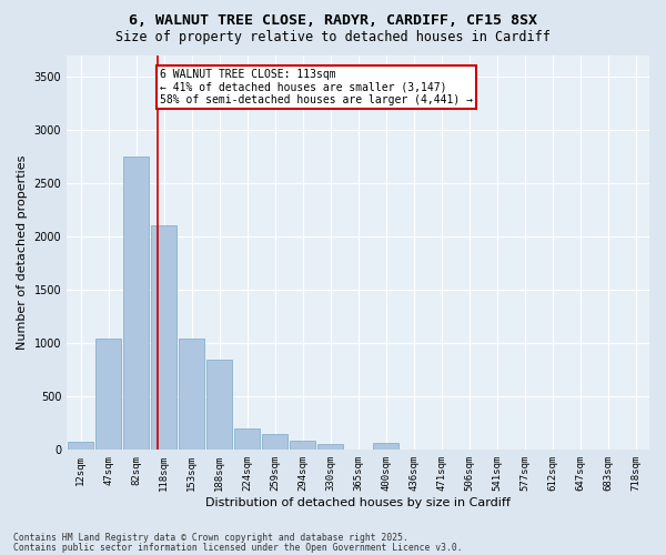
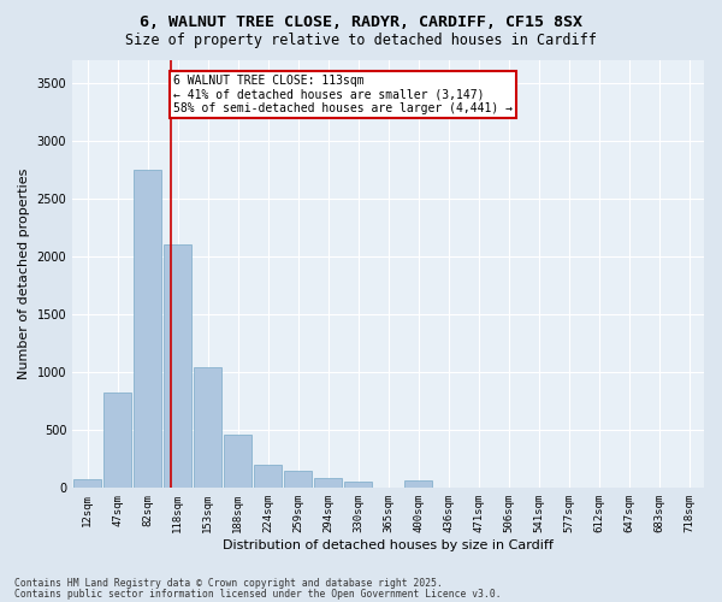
47sqm: 1040 -> 820
188sqm: 840 -> 460
